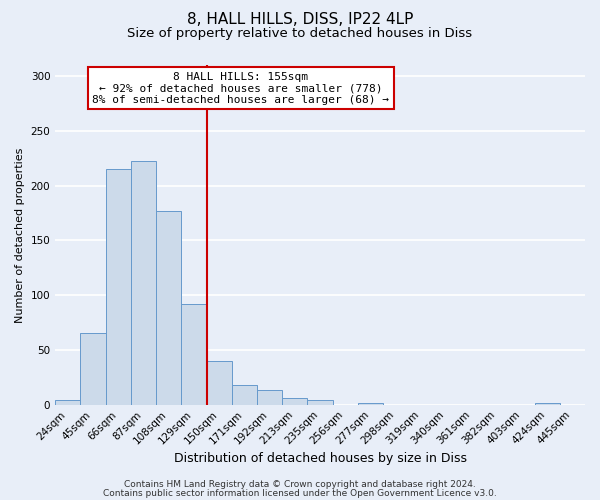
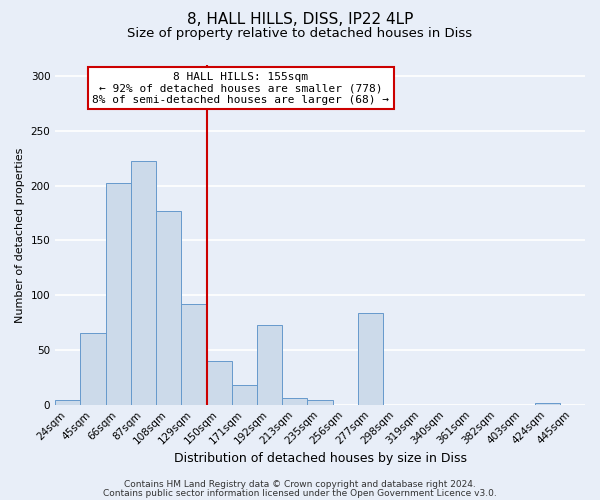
66sqm: 215 -> 202
192sqm: 13 -> 73
277sqm: 2 -> 84
